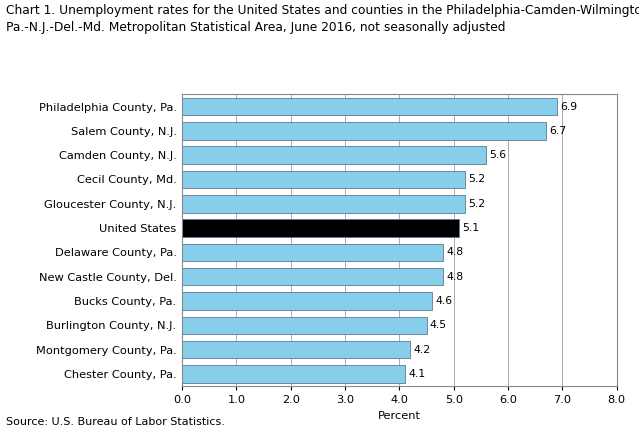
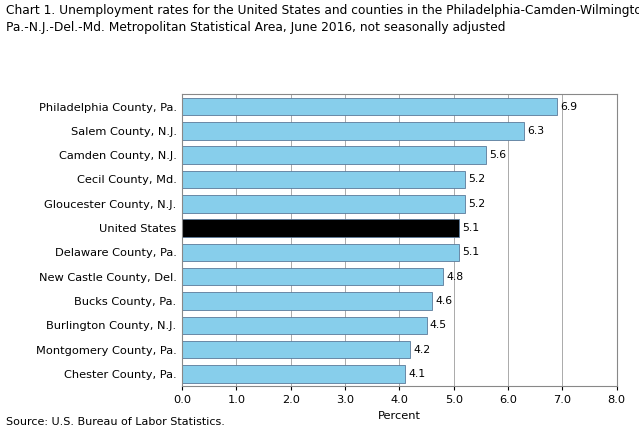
Salem County, N.J.: 6.7 -> 6.3
Delaware County, Pa.: 4.8 -> 5.1
